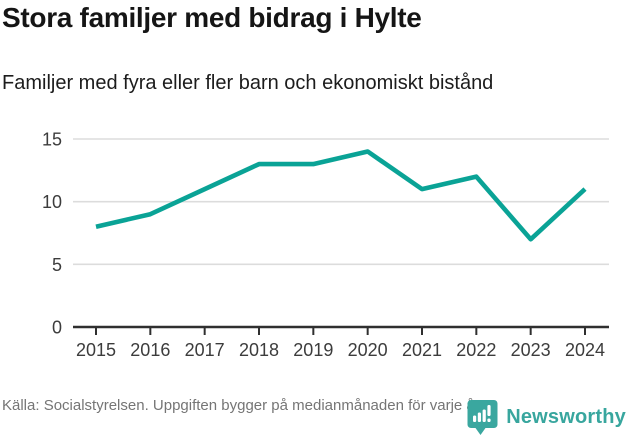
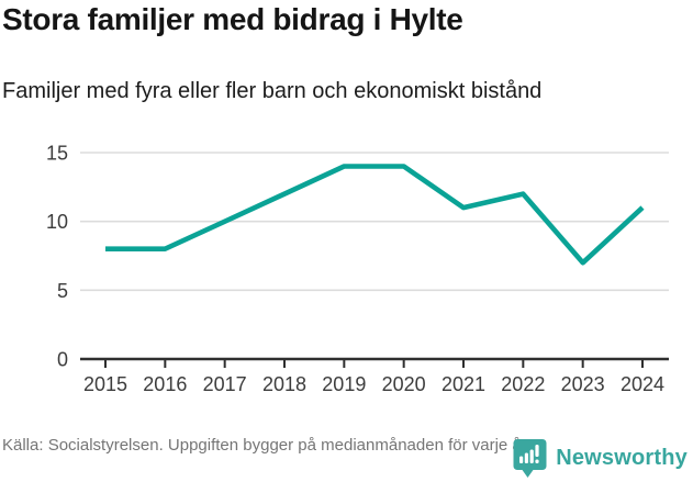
2016: 9 -> 8
2017: 11 -> 10
2018: 13 -> 12
2019: 13 -> 14
